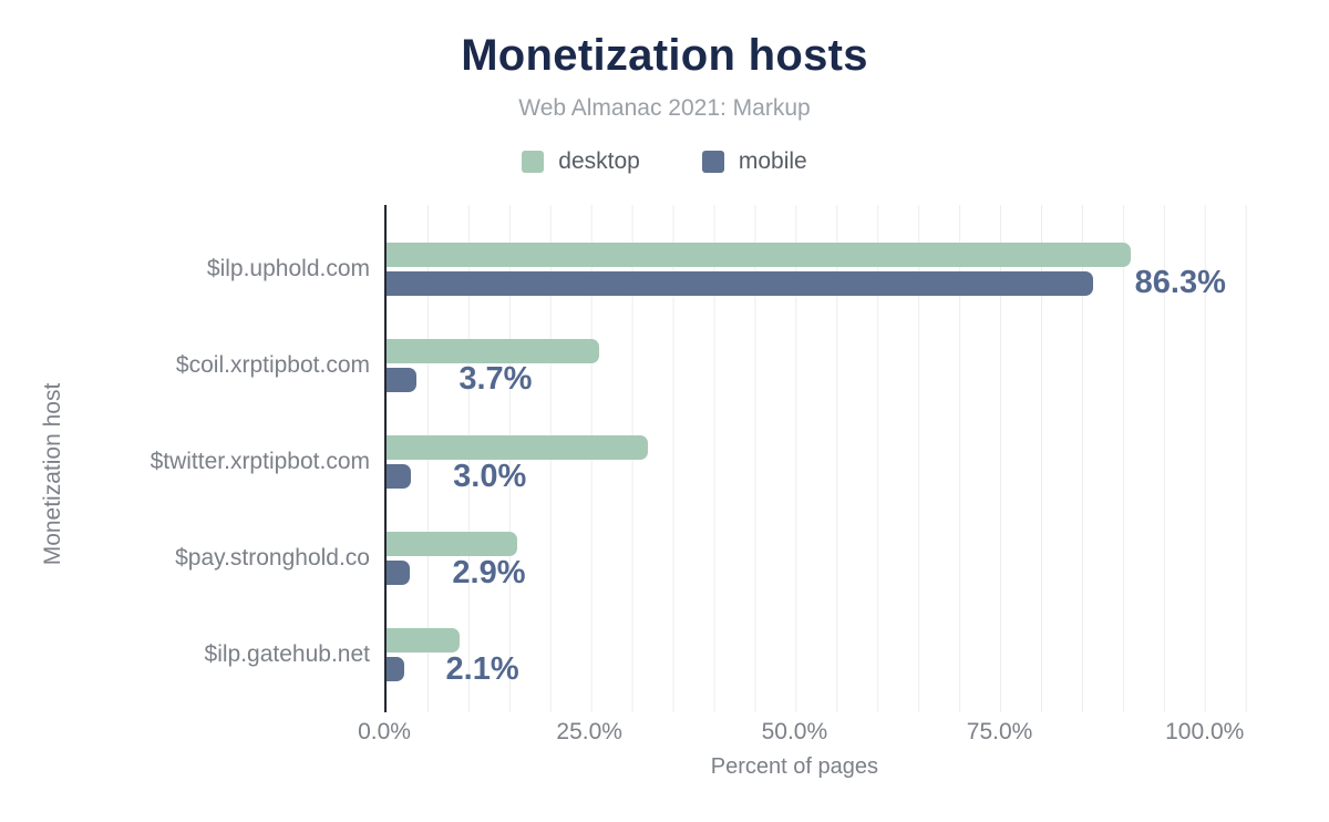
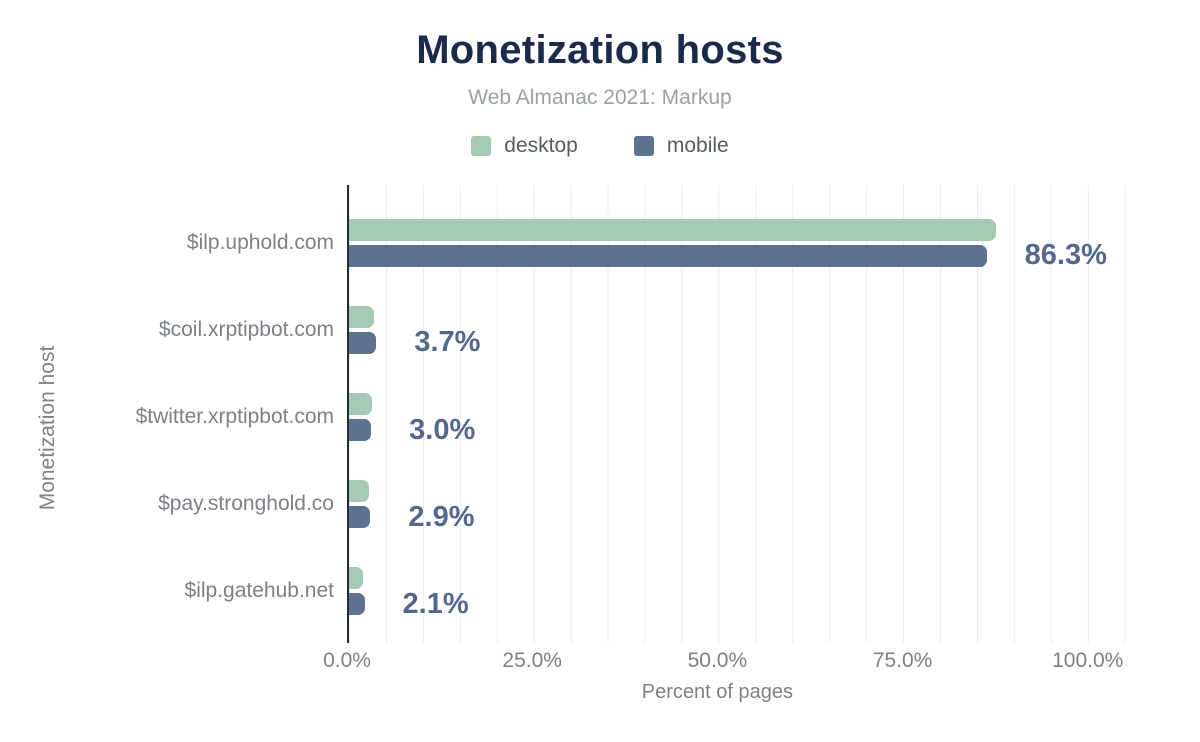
desktop/$ilp.uphold.com: 91% -> 88%
desktop/$coil.xrptipbot.com: 26% -> 3%
desktop/$twitter.xrptipbot.com: 32% -> 3%
desktop/$pay.stronghold.co: 16% -> 3%
desktop/$ilp.gatehub.net: 9% -> 2%
